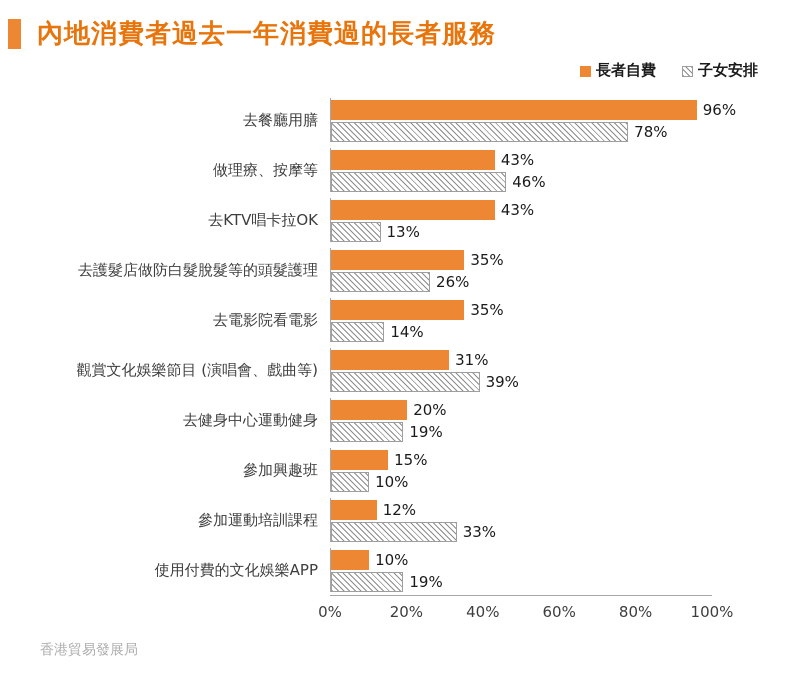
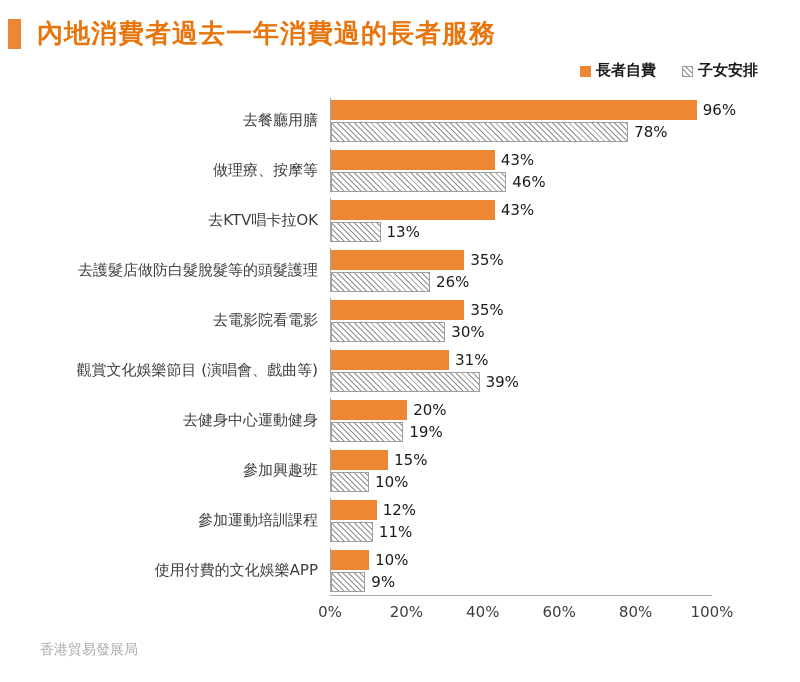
子女安排/去電影院看電影: 14% -> 30%
子女安排/參加運動培訓課程: 33% -> 11%
子女安排/使用付費的文化娛樂APP: 19% -> 9%
